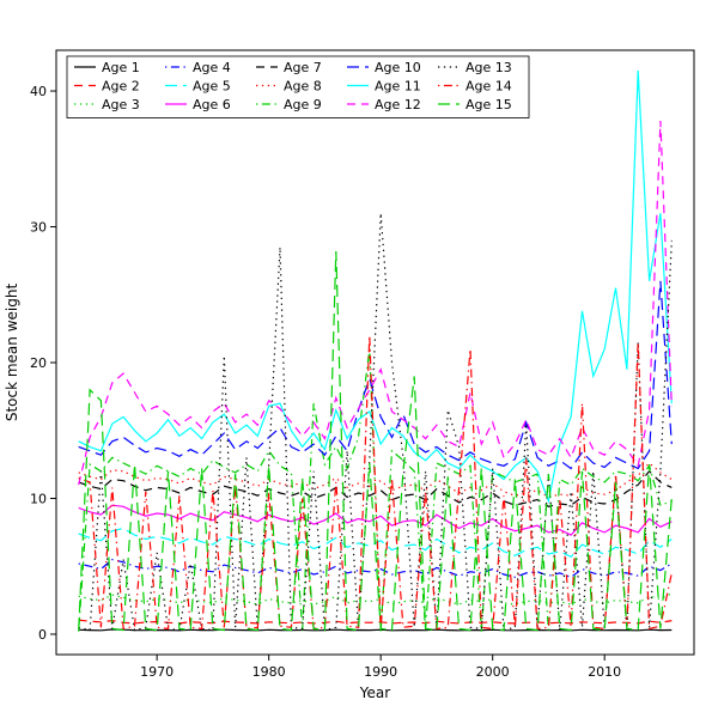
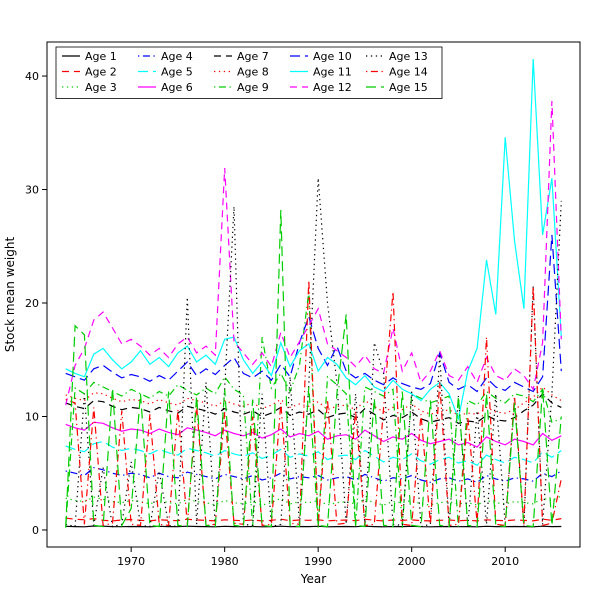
Age 15/1970: 0.3 -> 1.9
Age 12/1980: 17.2 -> 31.9
Age 11/2010: 21.0 -> 34.6
